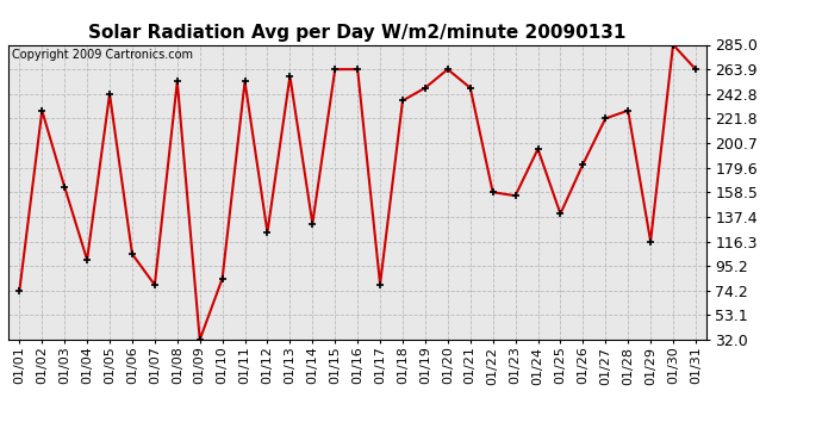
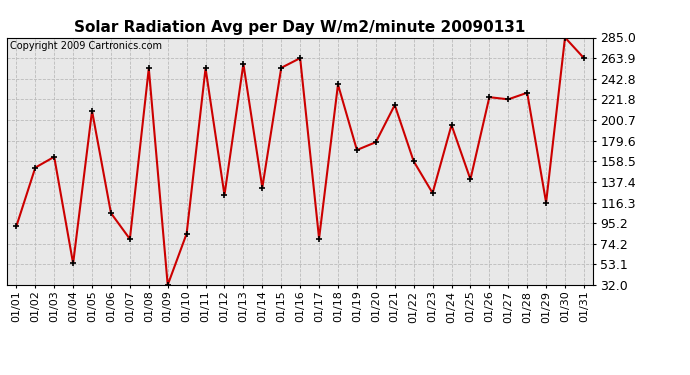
01/01: 74 -> 92
01/02: 228 -> 152
01/04: 100 -> 54
01/05: 243 -> 210
01/15: 264 -> 254
01/19: 248 -> 170
01/20: 264 -> 178
01/21: 248 -> 216
01/23: 156 -> 126
01/26: 182 -> 224
